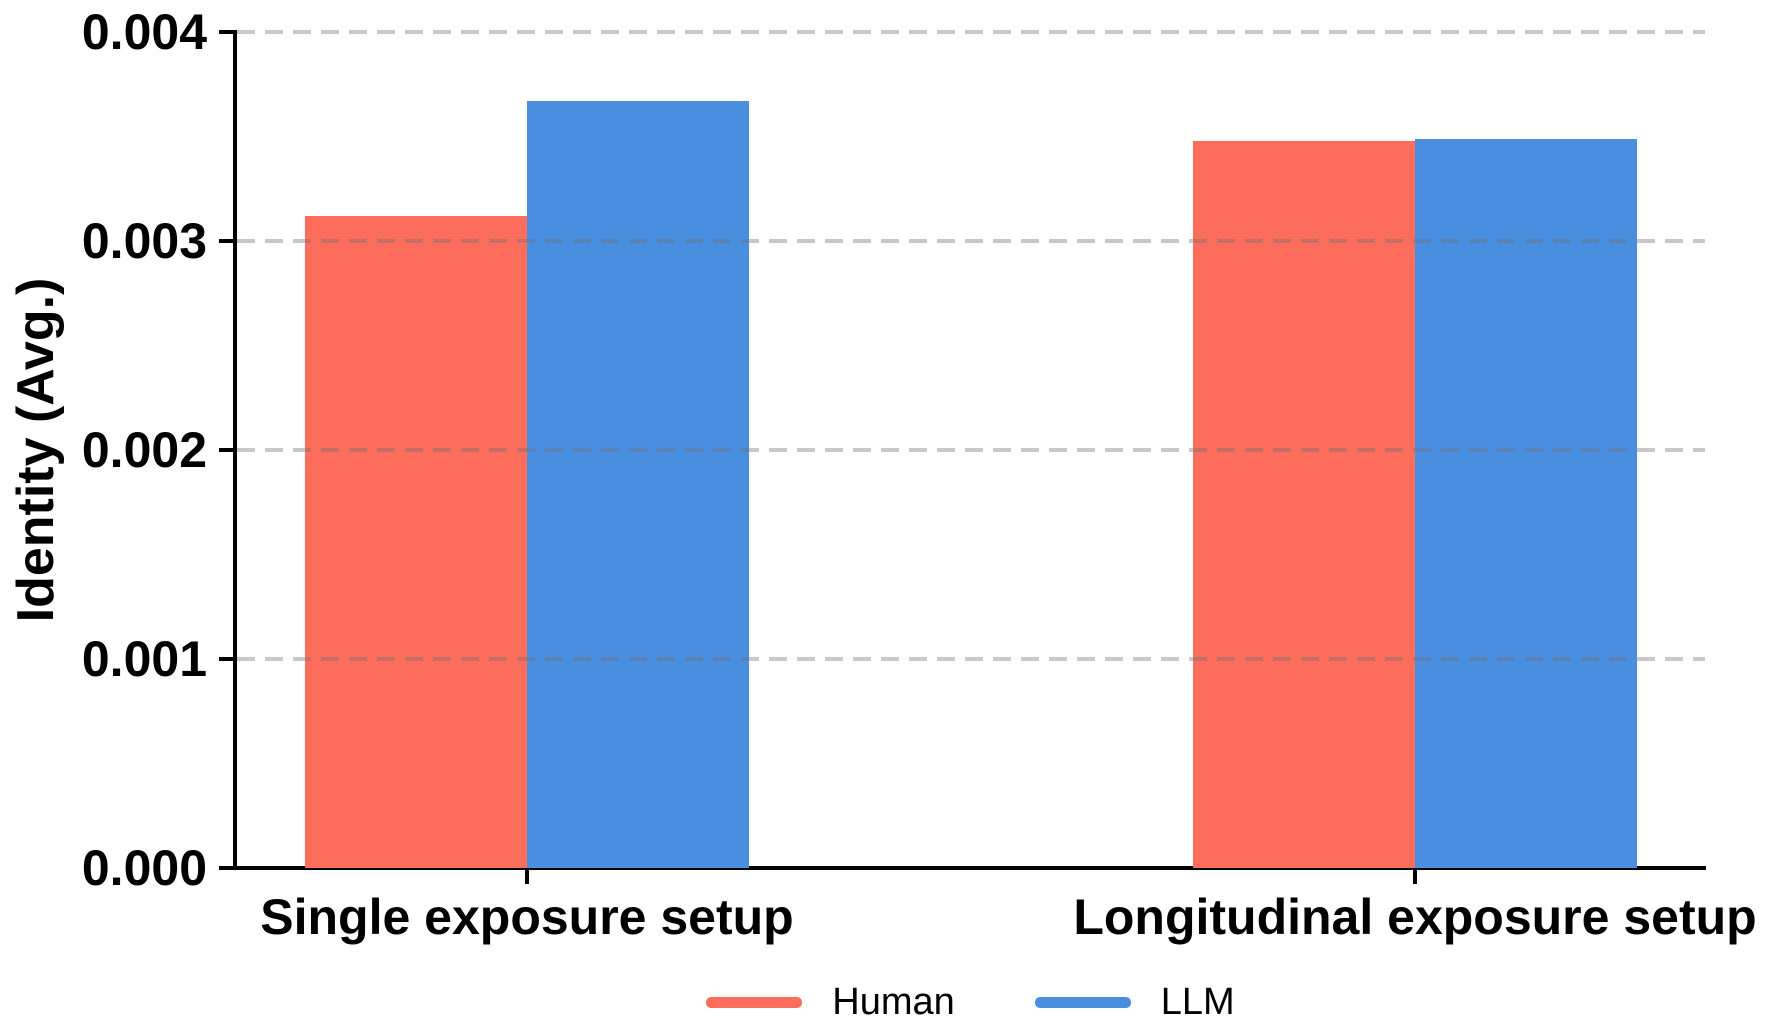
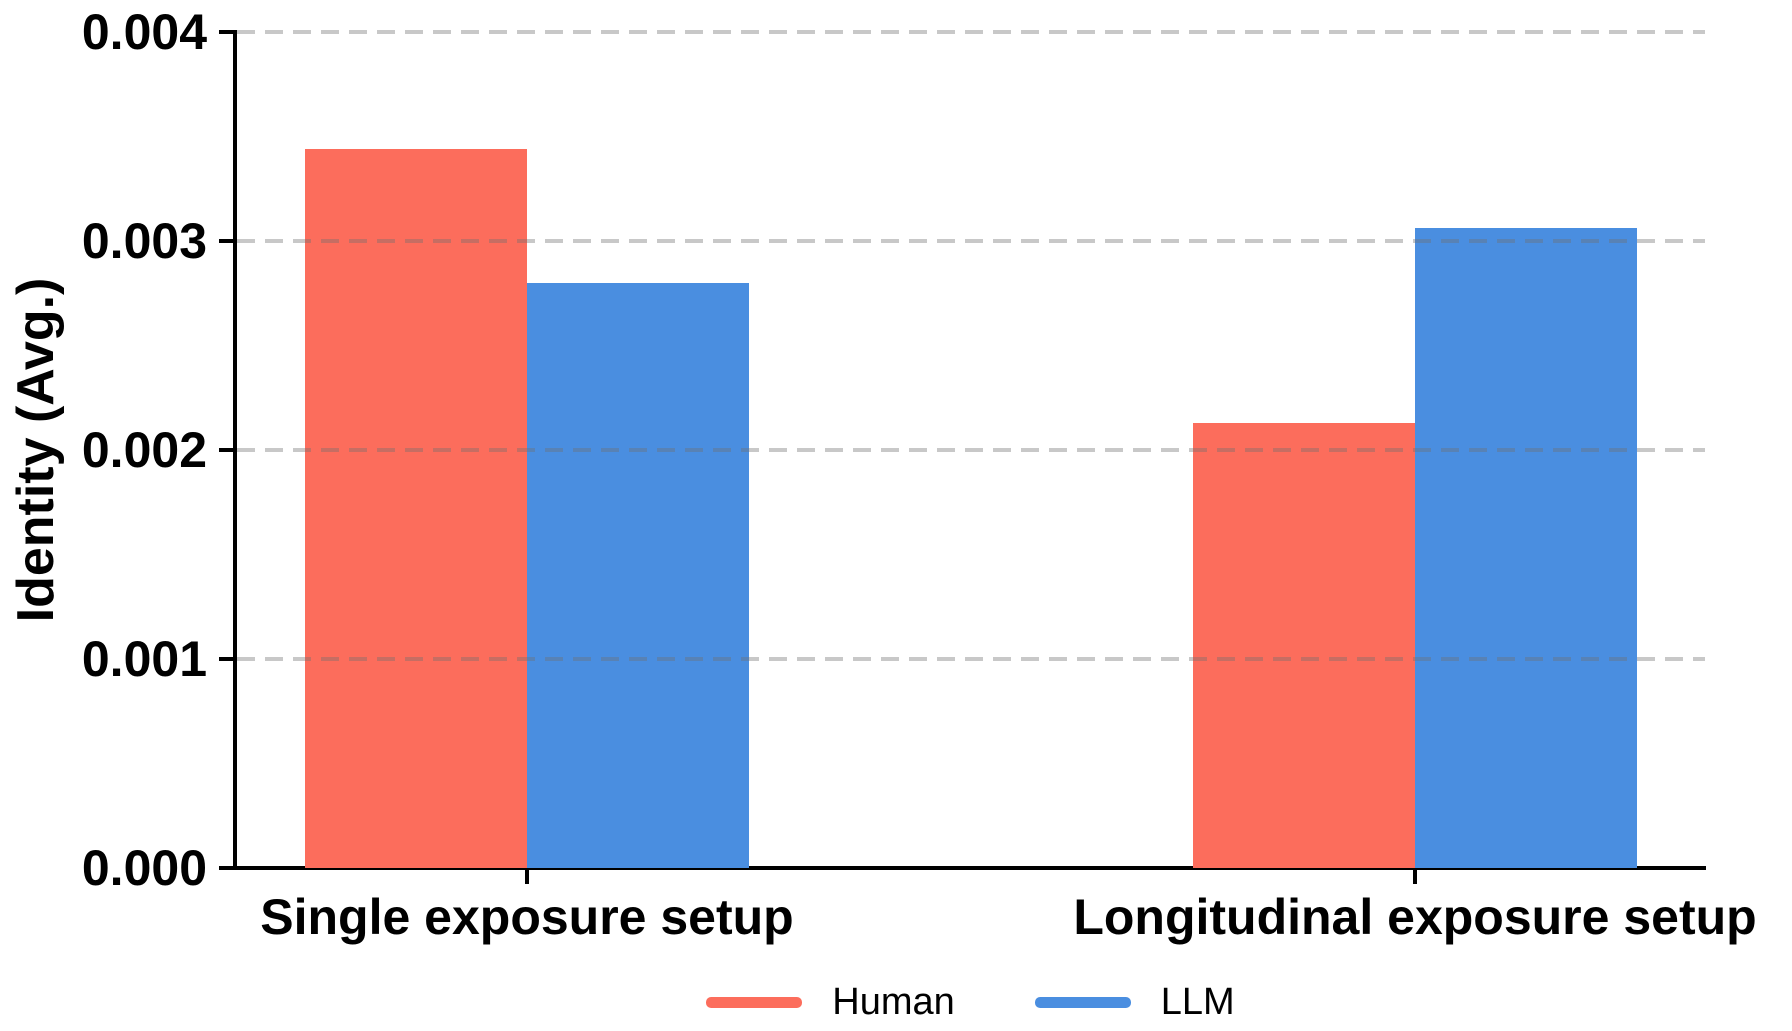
Human/Single exposure setup: 0.00312 -> 0.00344
LLM/Single exposure setup: 0.00367 -> 0.00280
Human/Longitudinal exposure setup: 0.00348 -> 0.00213
LLM/Longitudinal exposure setup: 0.00349 -> 0.00306
